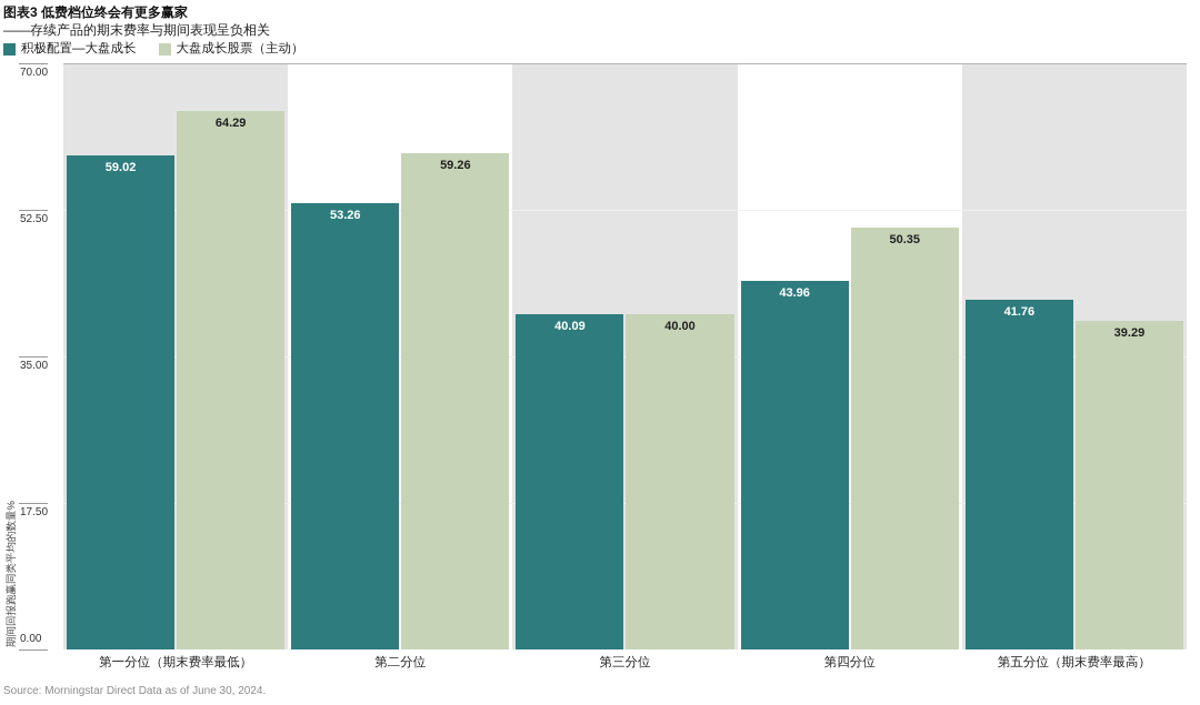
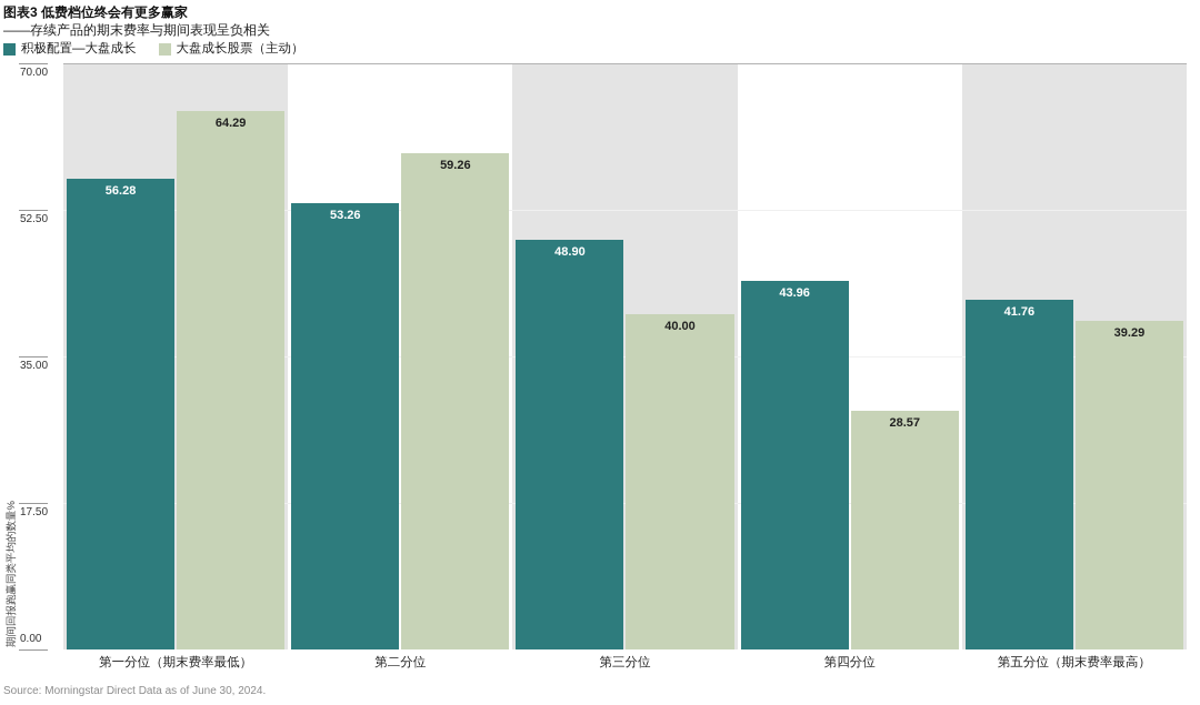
积极配置—大盘成长/第一分位（期末费率最低）: 59.02 -> 56.28
积极配置—大盘成长/第三分位: 40.09 -> 48.90
大盘成长股票（主动）/第四分位: 50.35 -> 28.57
